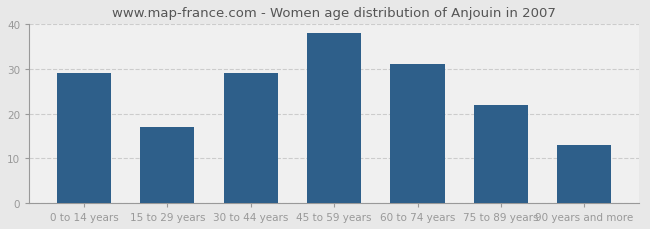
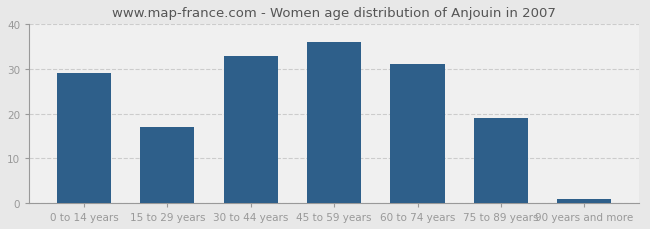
30 to 44 years: 29 -> 33
45 to 59 years: 38 -> 36
75 to 89 years: 22 -> 19
90 years and more: 13 -> 1
